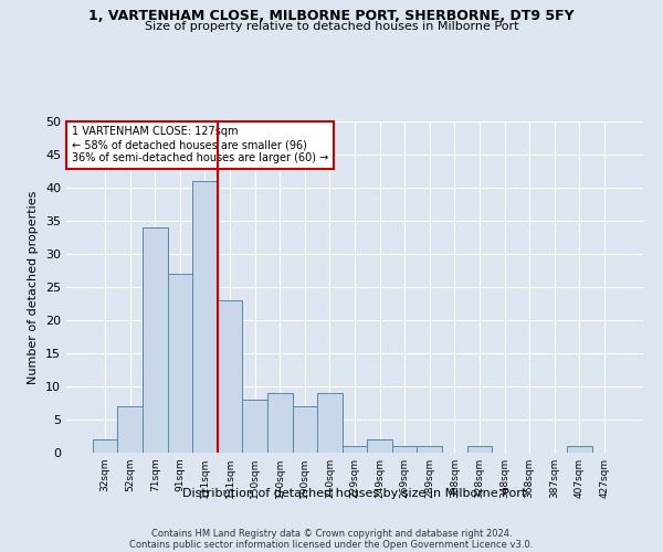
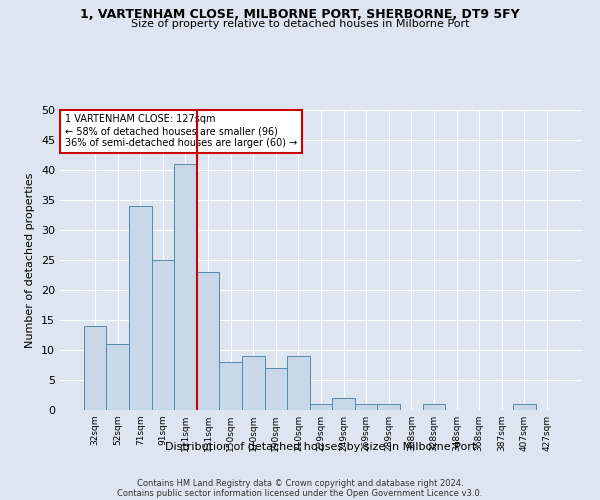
32sqm: 2 -> 14
52sqm: 7 -> 11
91sqm: 27 -> 25
